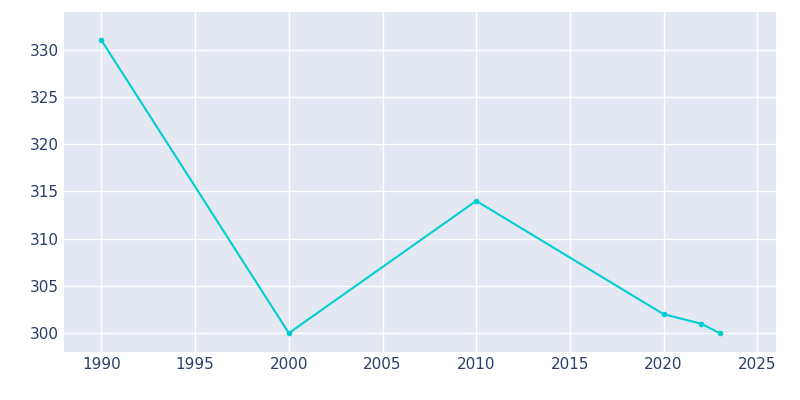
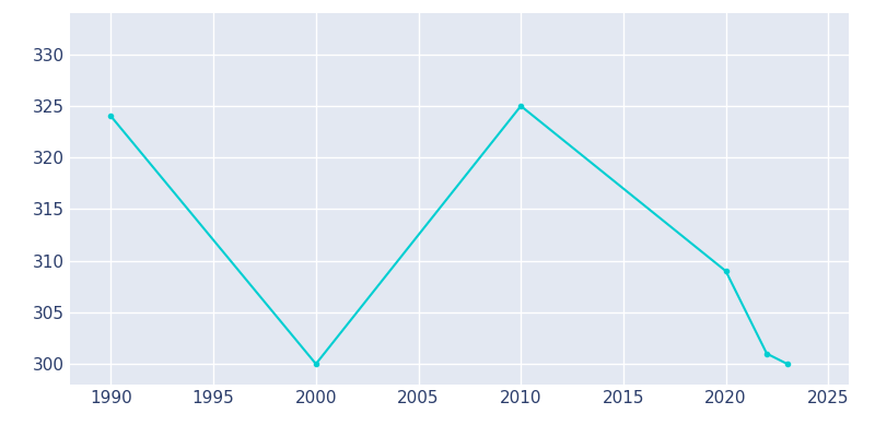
1990: 331 -> 324
2010: 314 -> 325
2020: 302 -> 309
